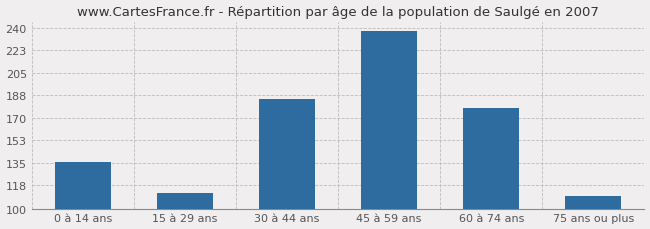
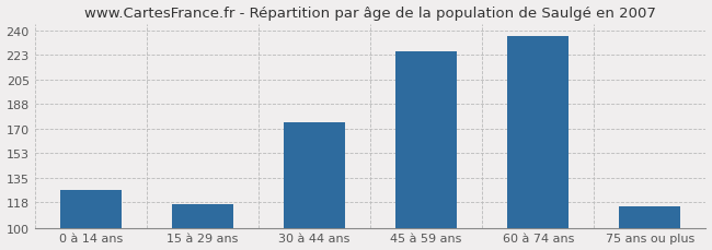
0 à 14 ans: 136 -> 127
15 à 29 ans: 112 -> 117
30 à 44 ans: 185 -> 175
45 à 59 ans: 238 -> 225
60 à 74 ans: 178 -> 236
75 ans ou plus: 110 -> 115
